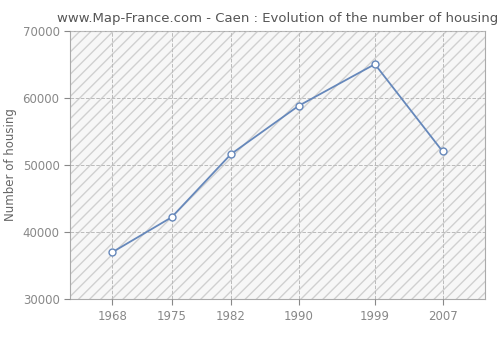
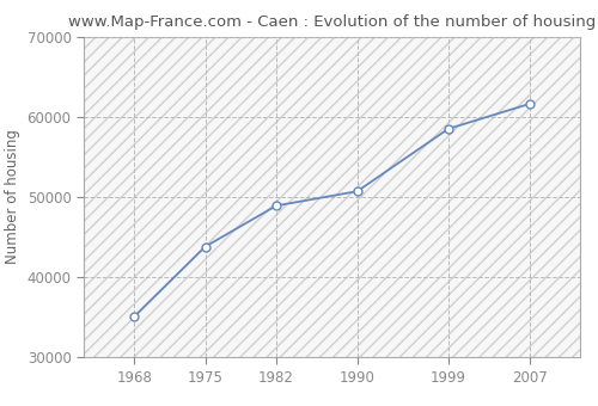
1968: 37000 -> 35100
1975: 42200 -> 43800
1982: 51600 -> 48900
1990: 58800 -> 50700
1999: 65000 -> 58500
2007: 52000 -> 61600
